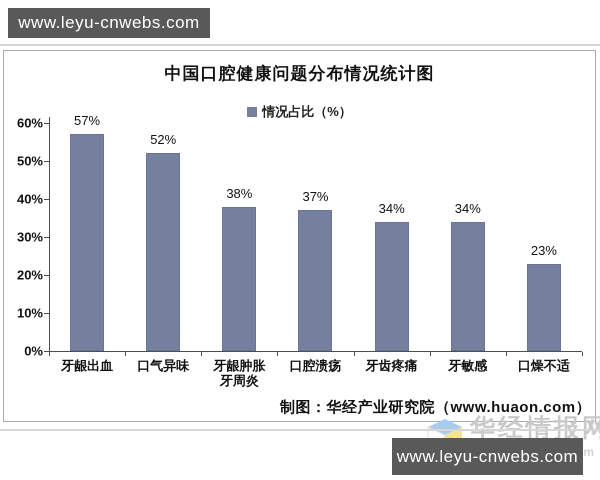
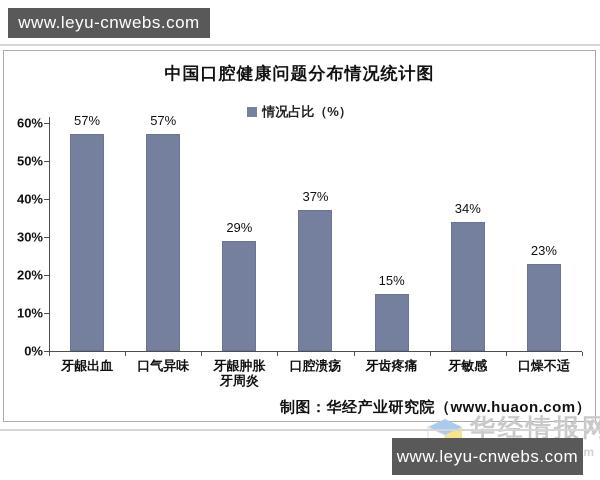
口气异味: 52% -> 57%
牙龈肿胀 牙周炎: 38% -> 29%
牙齿疼痛: 34% -> 15%
